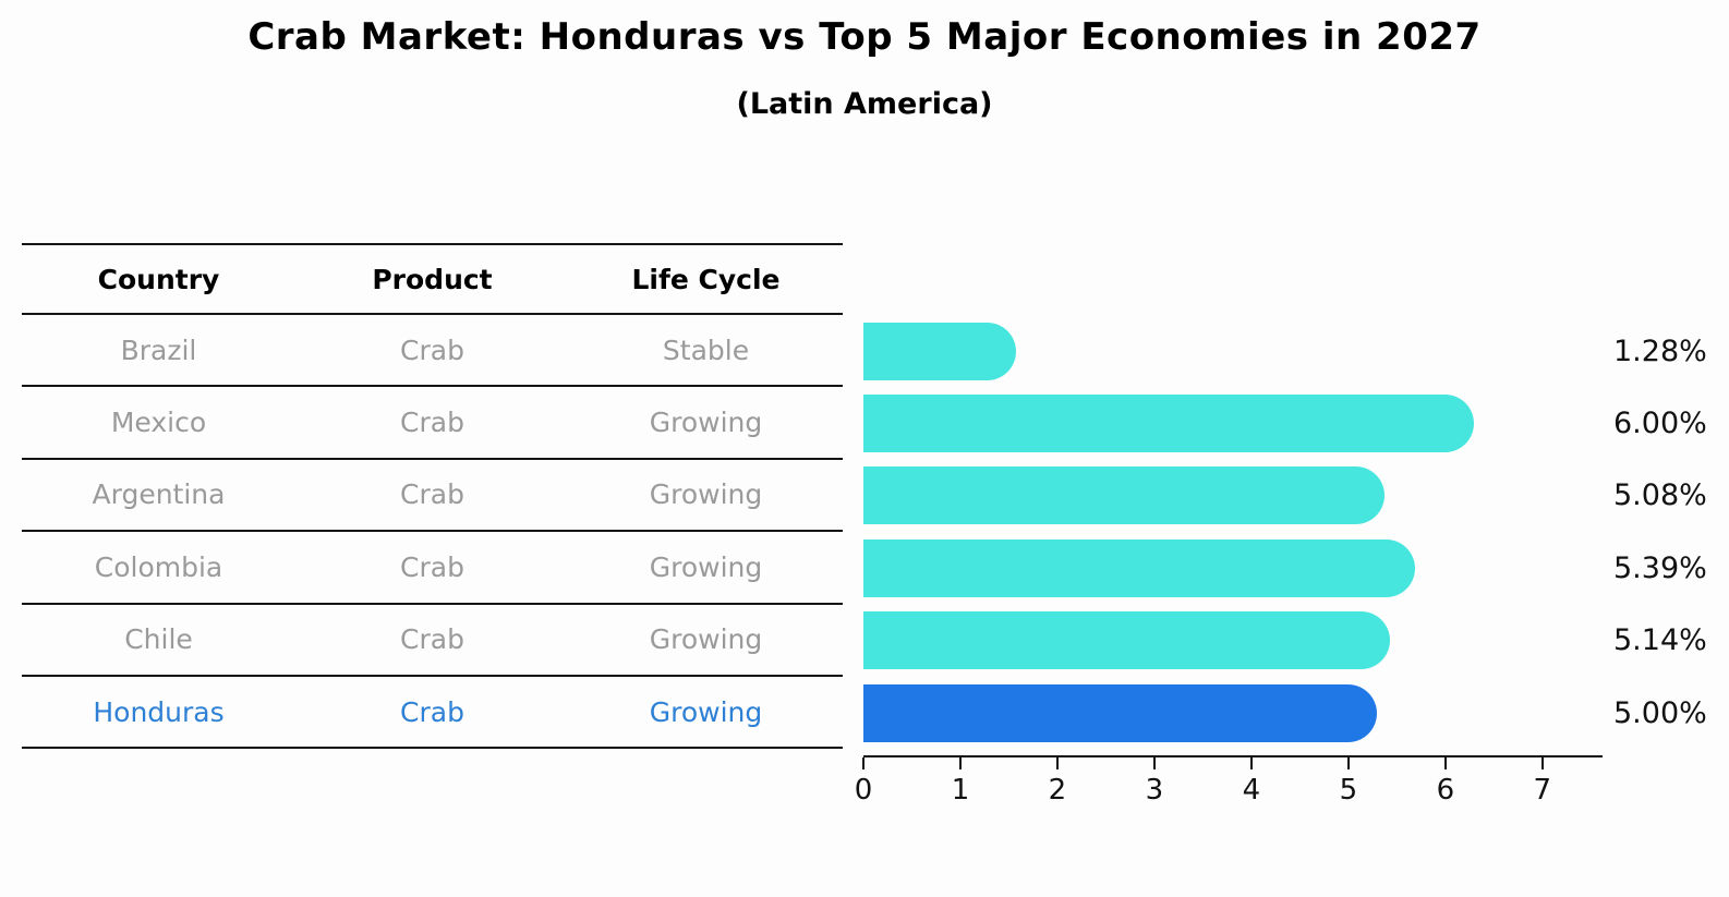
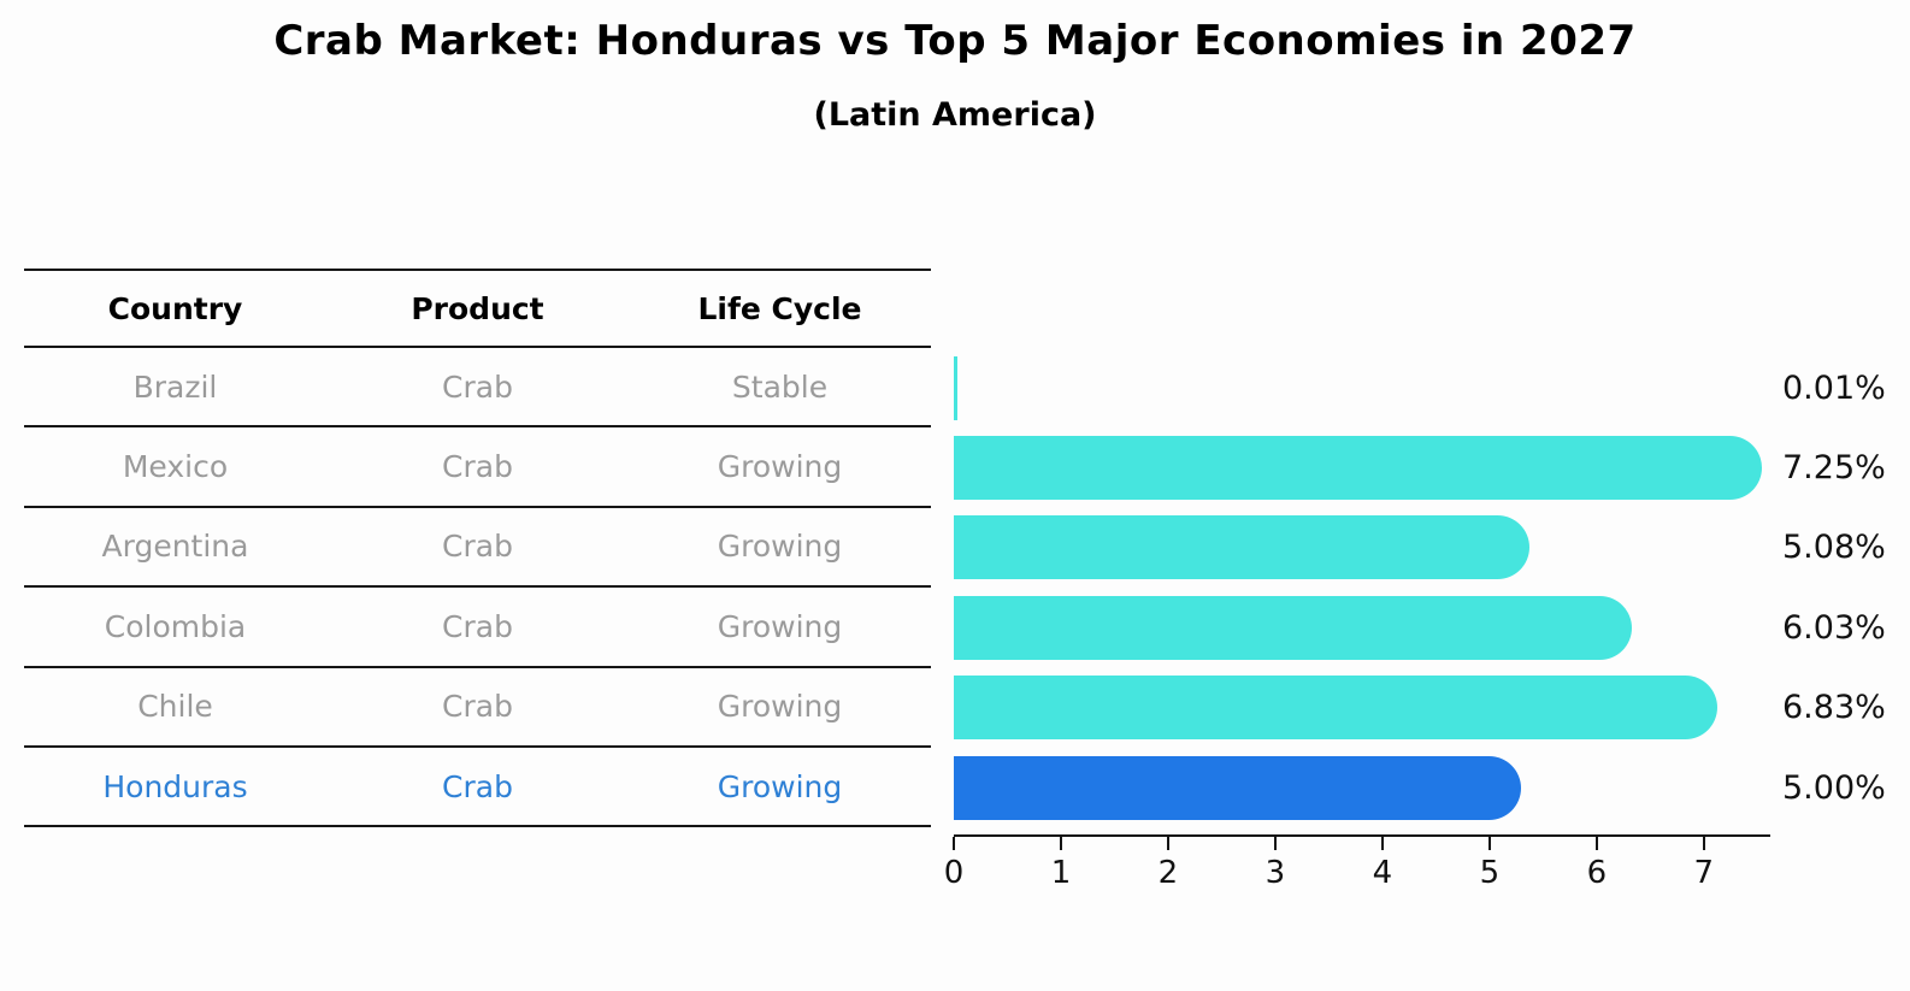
Brazil: 1.28% -> 0.01%
Mexico: 6.00% -> 7.25%
Colombia: 5.39% -> 6.03%
Chile: 5.14% -> 6.83%
